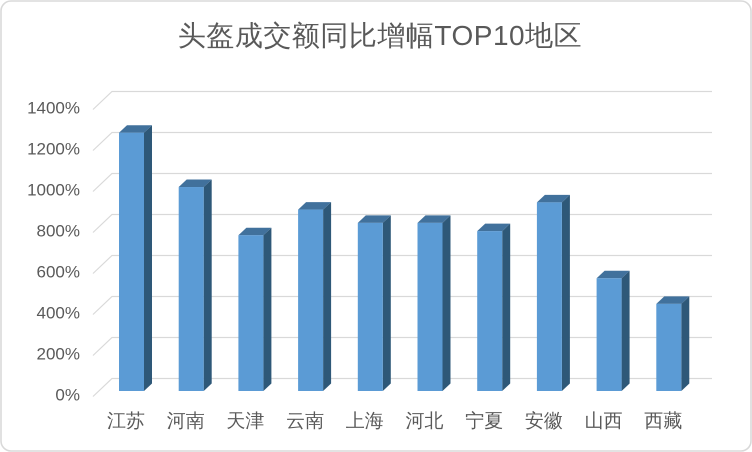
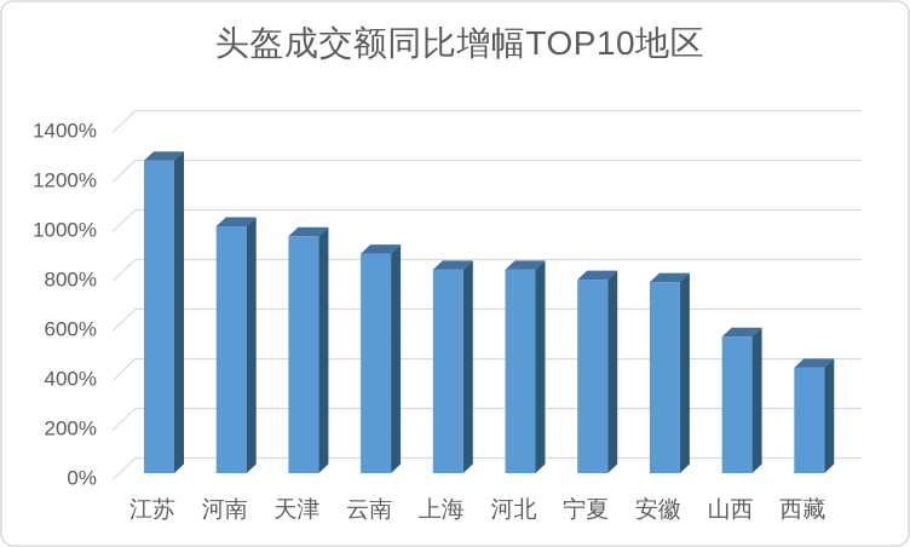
天津: 760% -> 960%
安徽: 920% -> 770%
